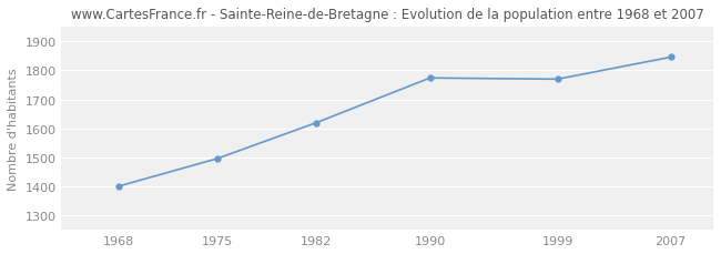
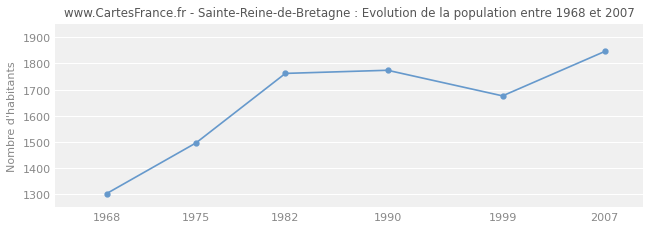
1968: 1400 -> 1302
1982: 1620 -> 1762
1999: 1770 -> 1676
